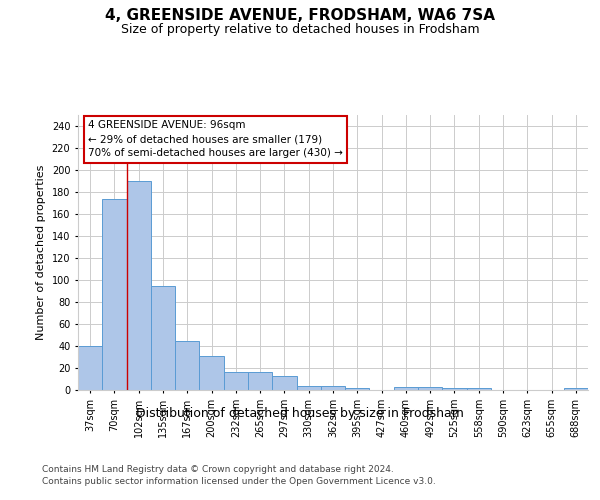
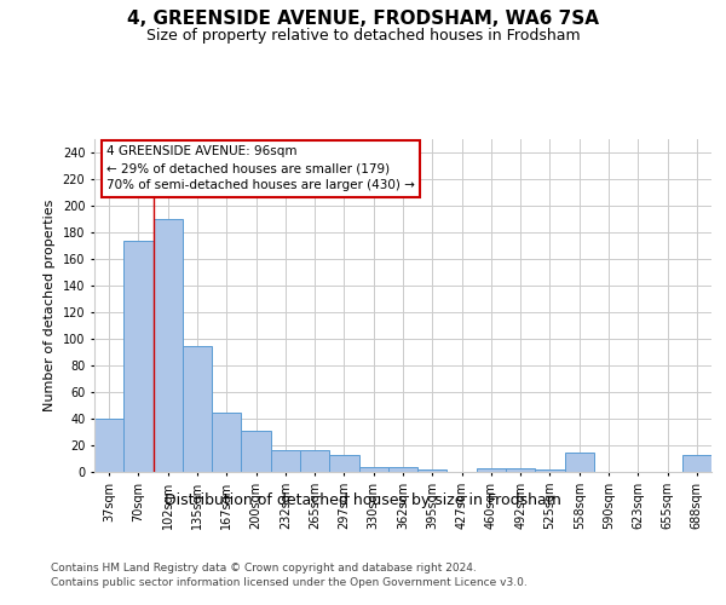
558sqm: 2 -> 15
688sqm: 2 -> 13
